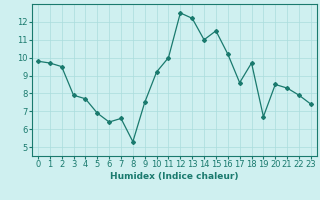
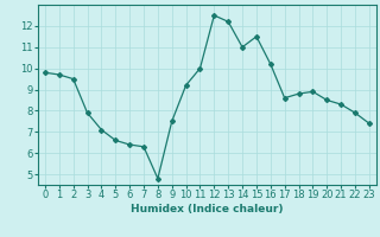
4: 7.7 -> 7.1
5: 6.9 -> 6.6
7: 6.6 -> 6.3
8: 5.3 -> 4.8
18: 9.7 -> 8.8
19: 6.7 -> 8.9
